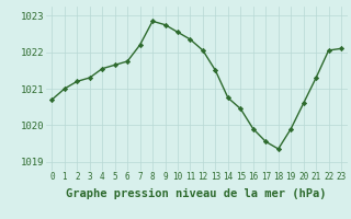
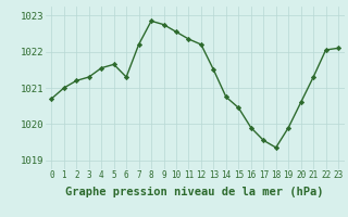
6: 1021.75 -> 1021.30
12: 1022.05 -> 1022.20
